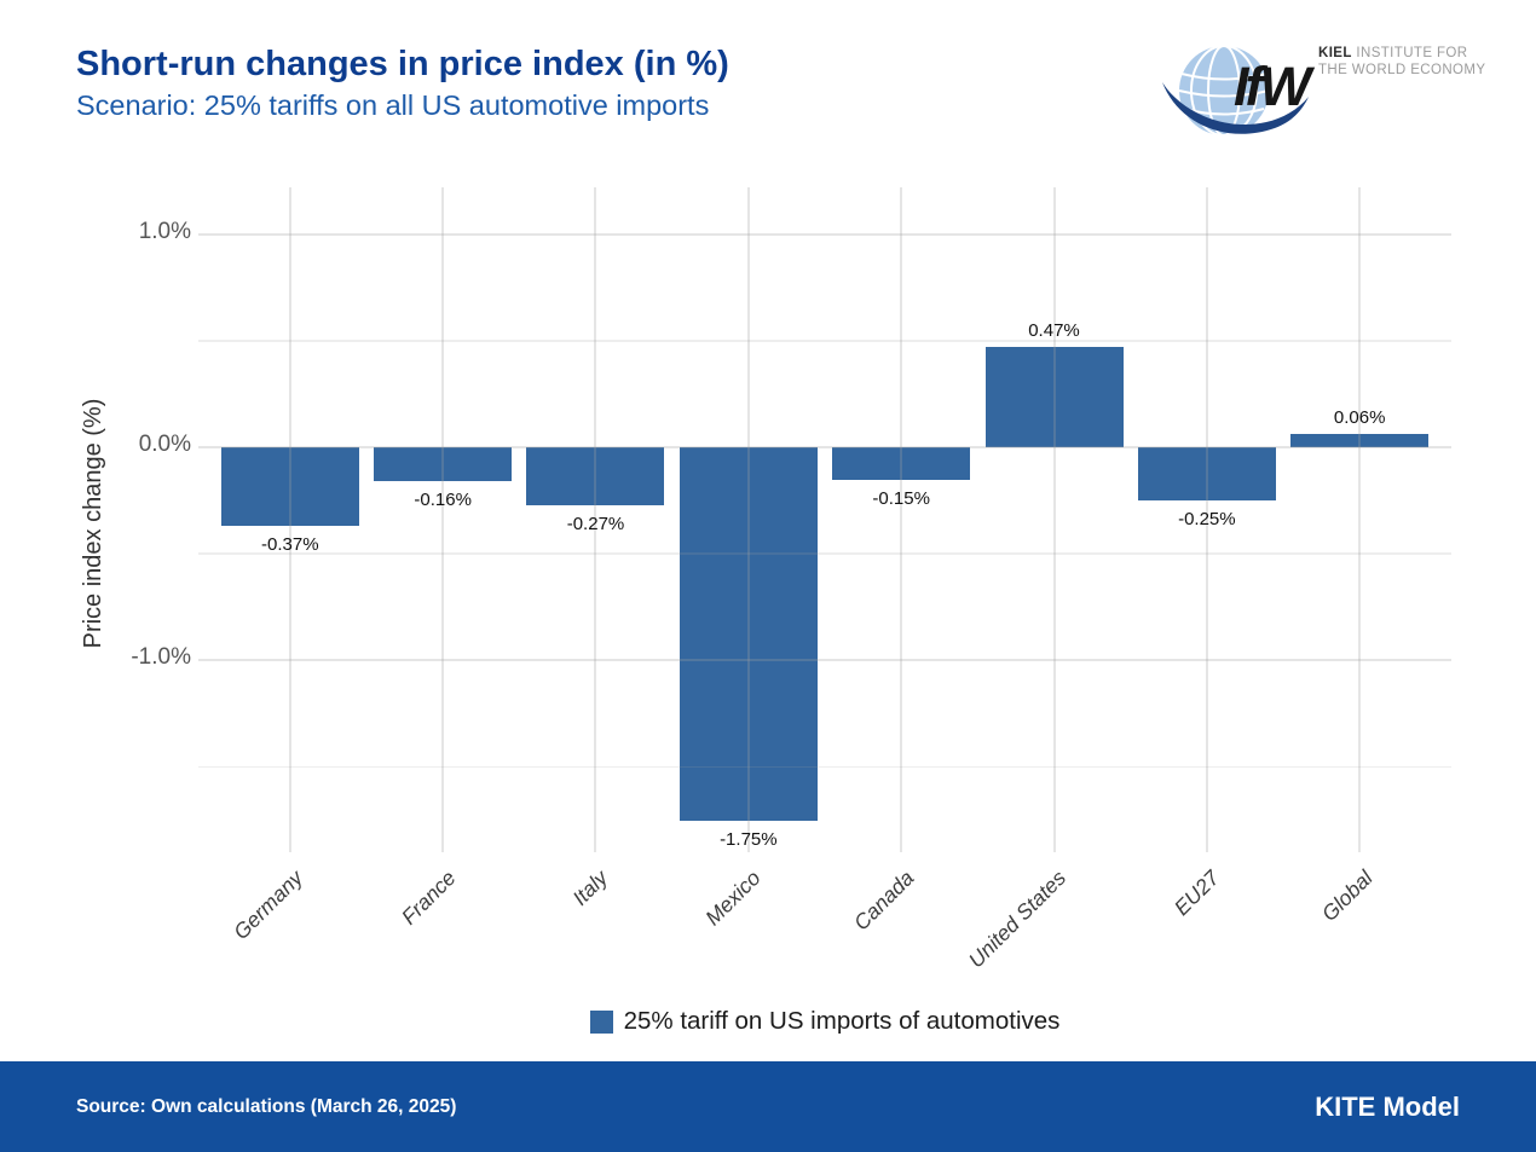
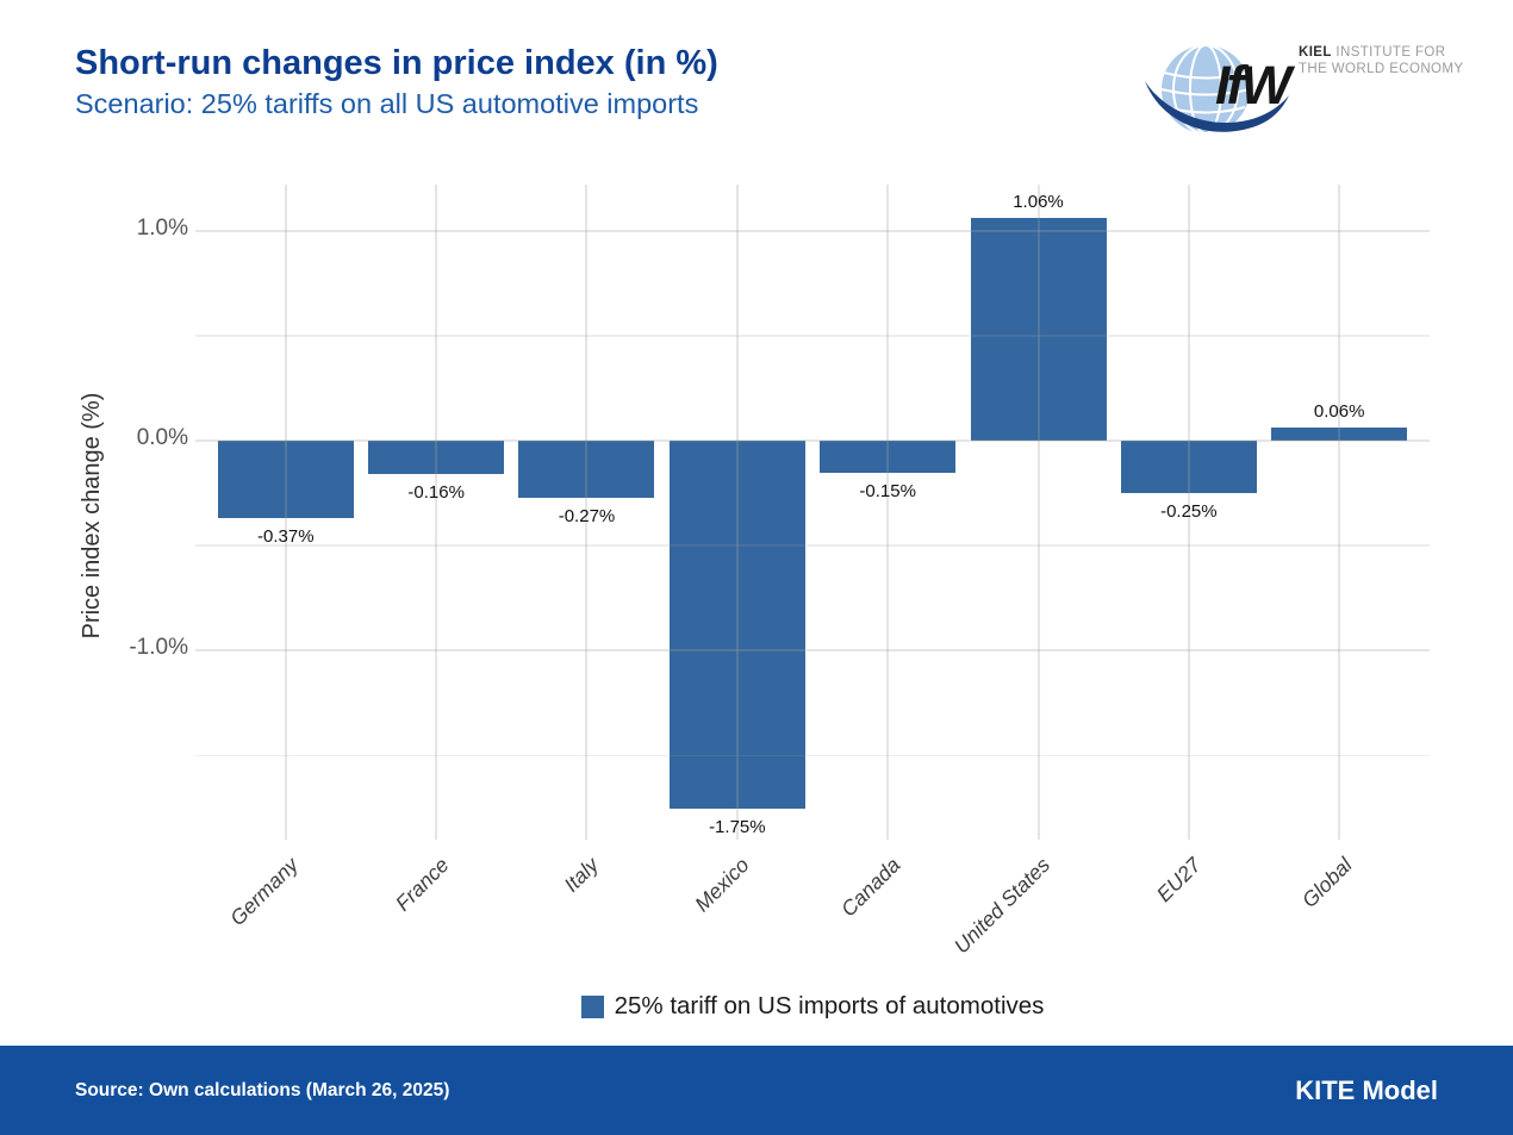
United States: 0.47% -> 1.06%
